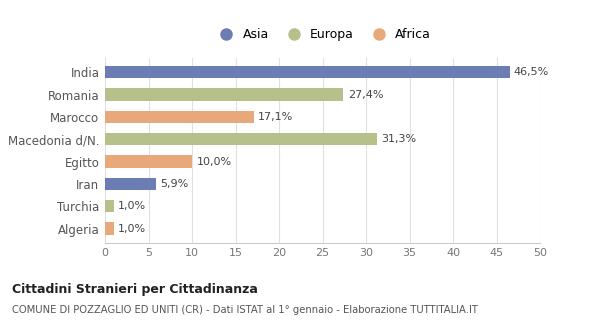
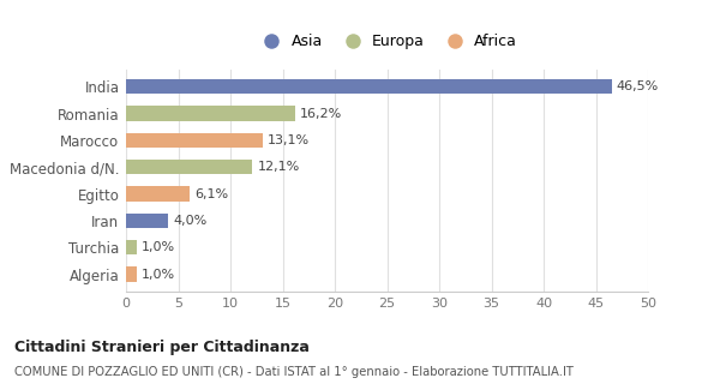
Romania: 27,4% -> 16,2%
Marocco: 17,1% -> 13,1%
Macedonia d/N.: 31,3% -> 12,1%
Egitto: 10,0% -> 6,1%
Iran: 5,9% -> 4,0%
